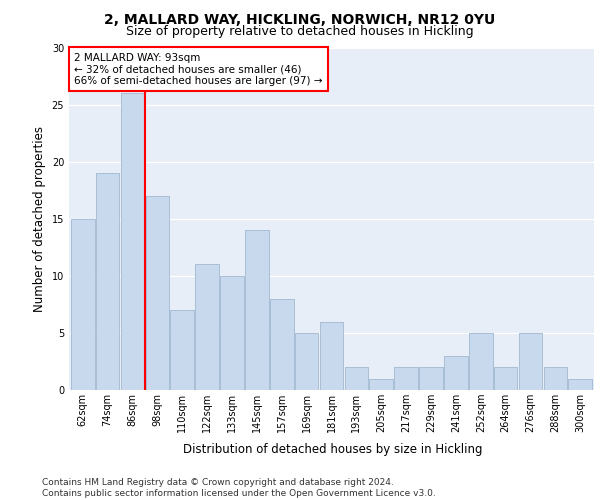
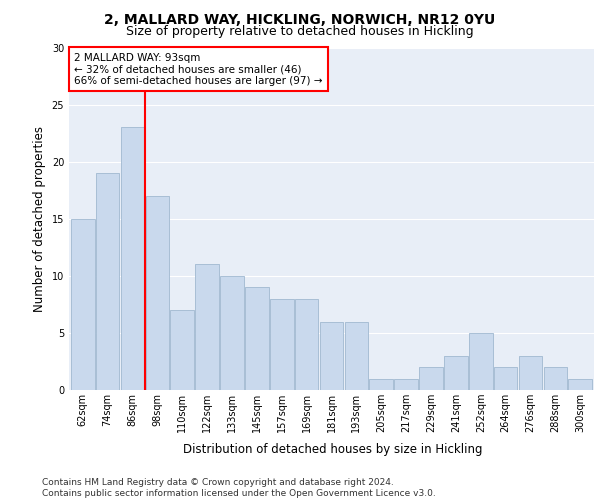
86sqm: 26 -> 23
145sqm: 14 -> 9
169sqm: 5 -> 8
193sqm: 2 -> 6
217sqm: 2 -> 1
276sqm: 5 -> 3
